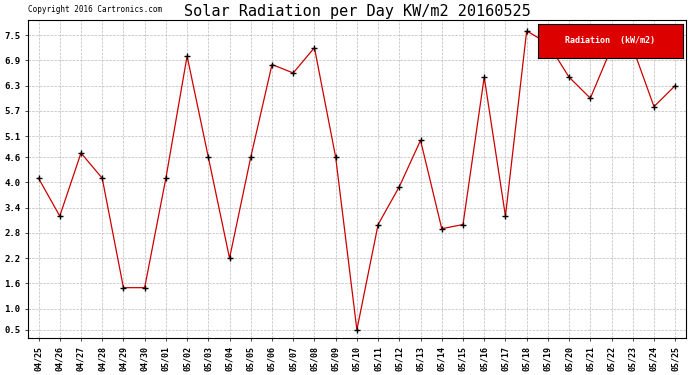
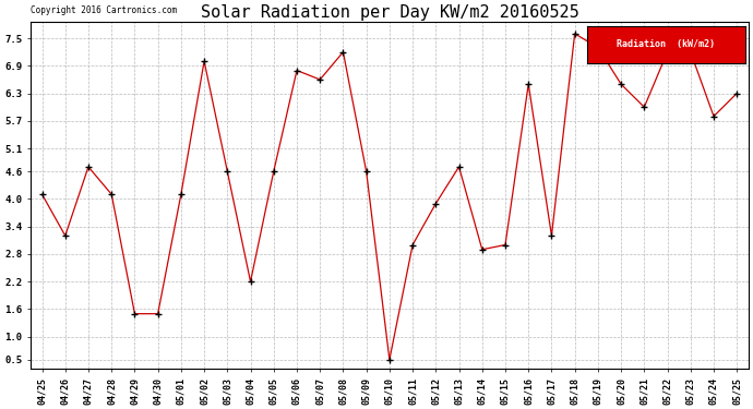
05/13: 5.0 -> 4.7
